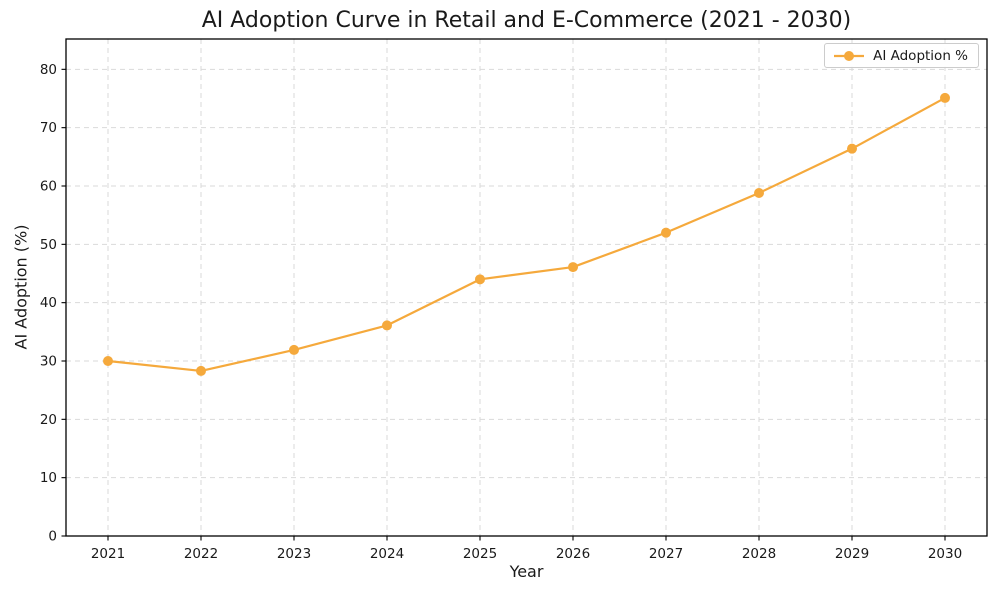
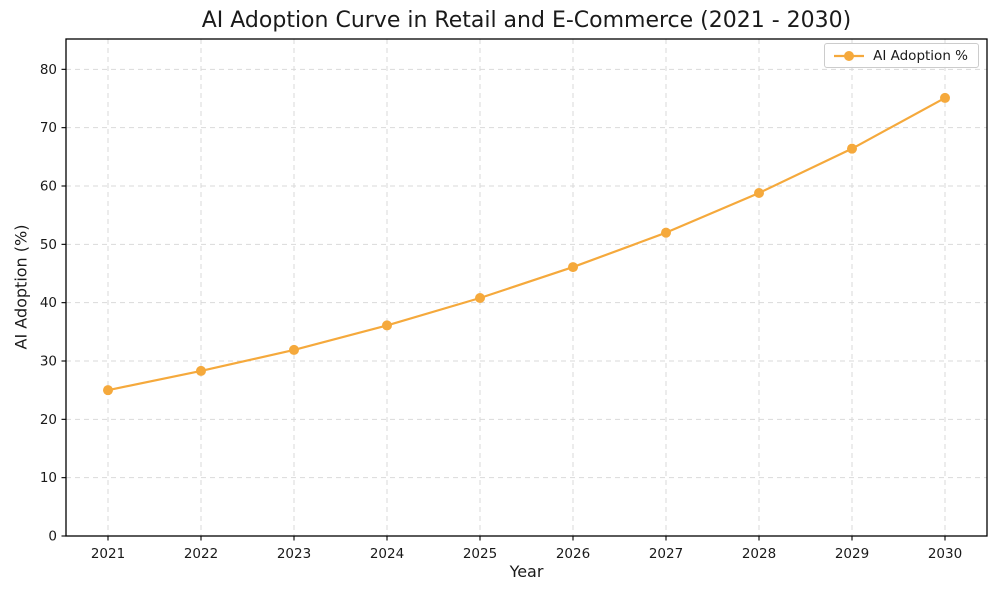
2021: 30 -> 25
2025: 44 -> 41
